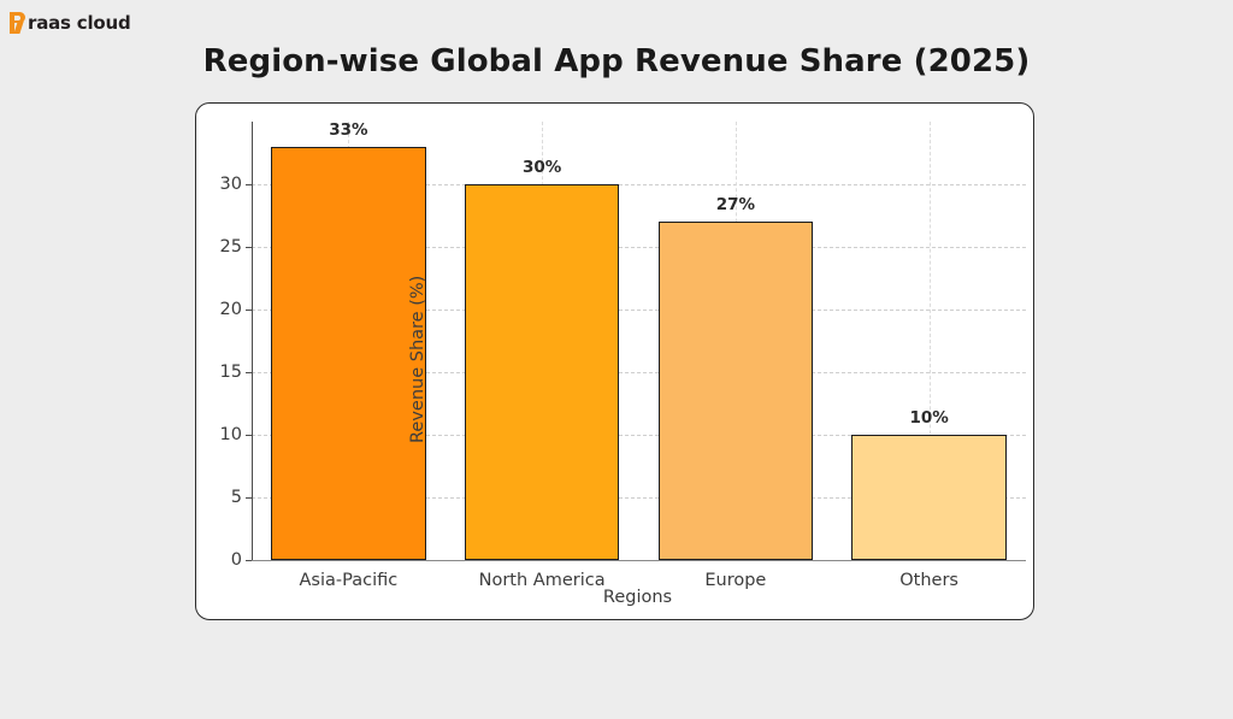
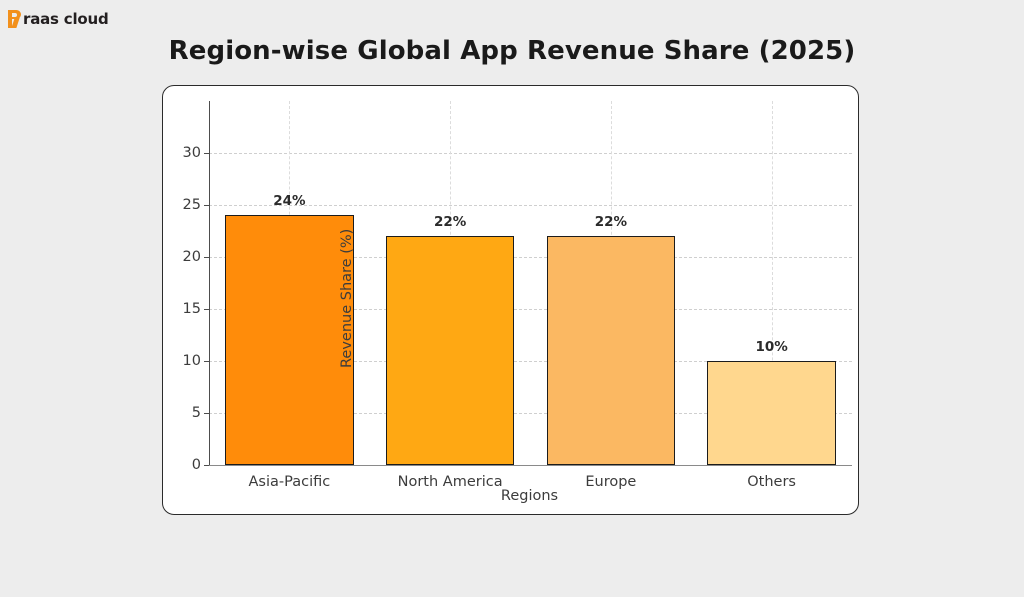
Asia-Pacific: 33% -> 24%
North America: 30% -> 22%
Europe: 27% -> 22%
